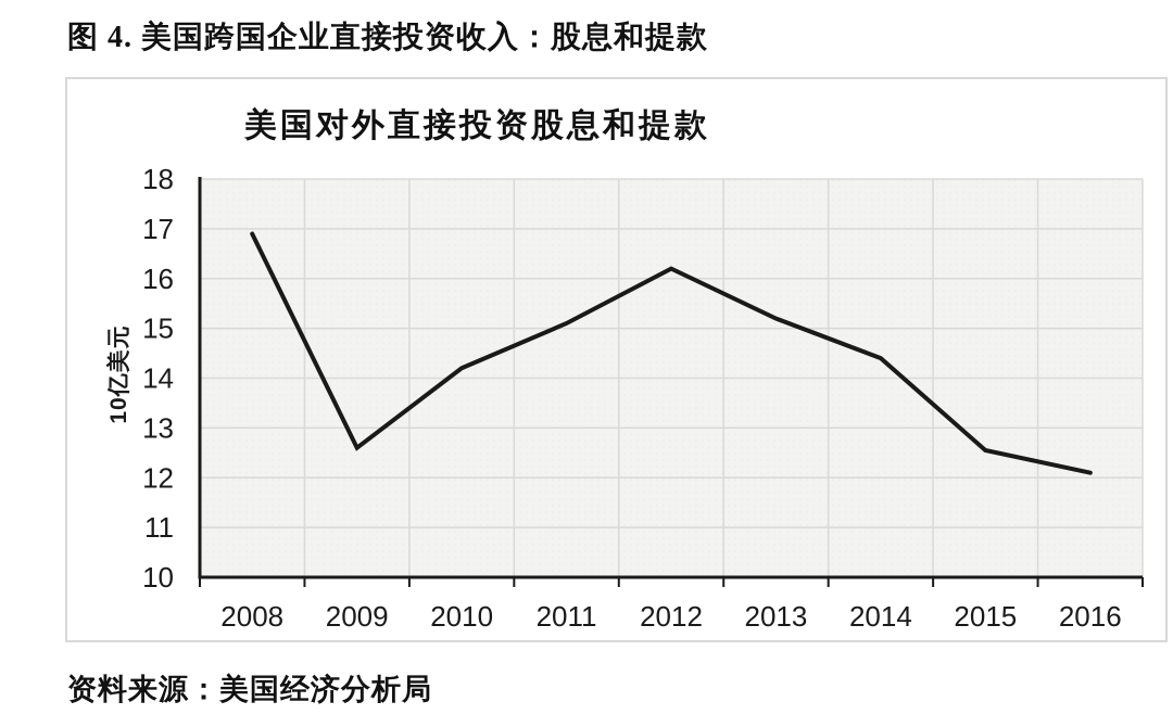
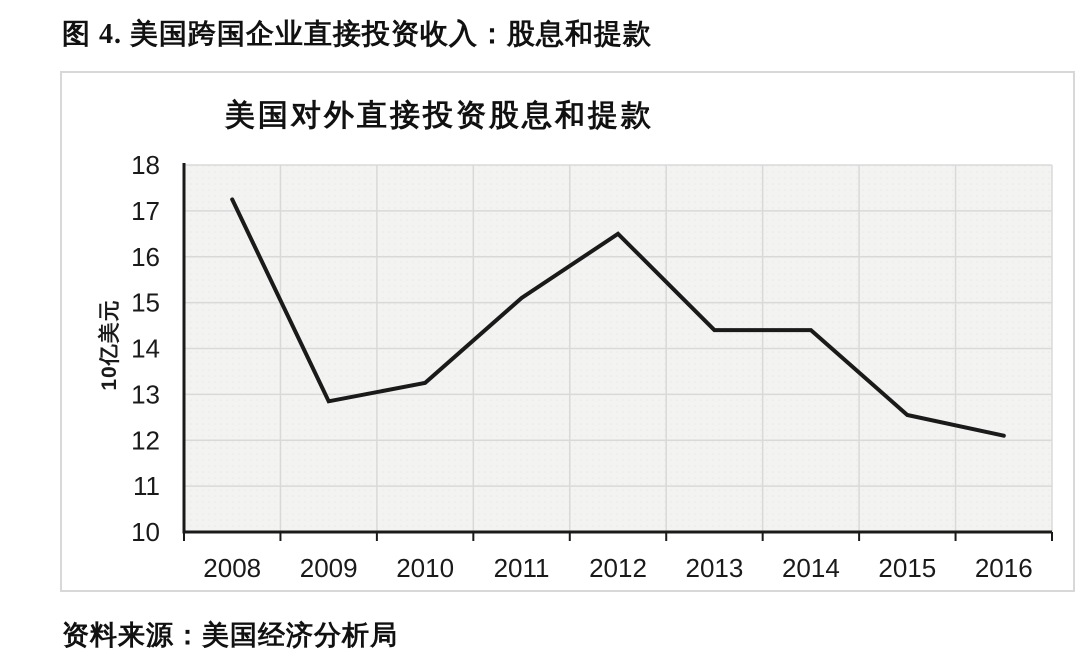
2008: 16.9 -> 17.2
2009: 12.6 -> 12.8
2010: 14.2 -> 13.2
2012: 16.2 -> 16.5
2013: 15.2 -> 14.4
